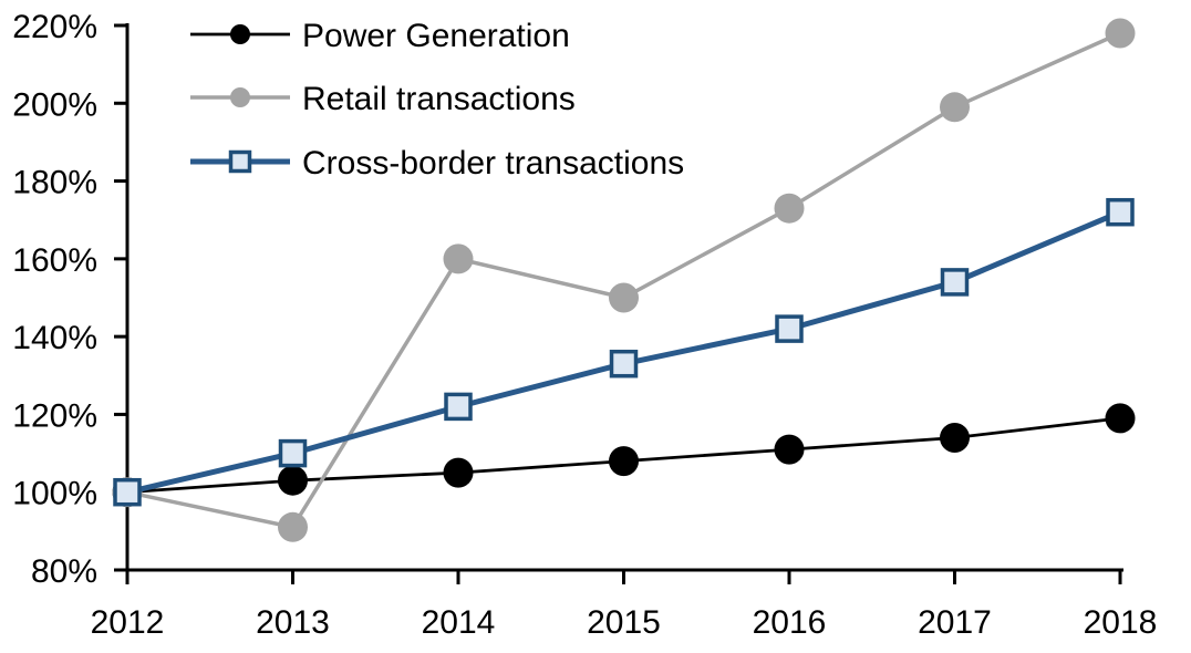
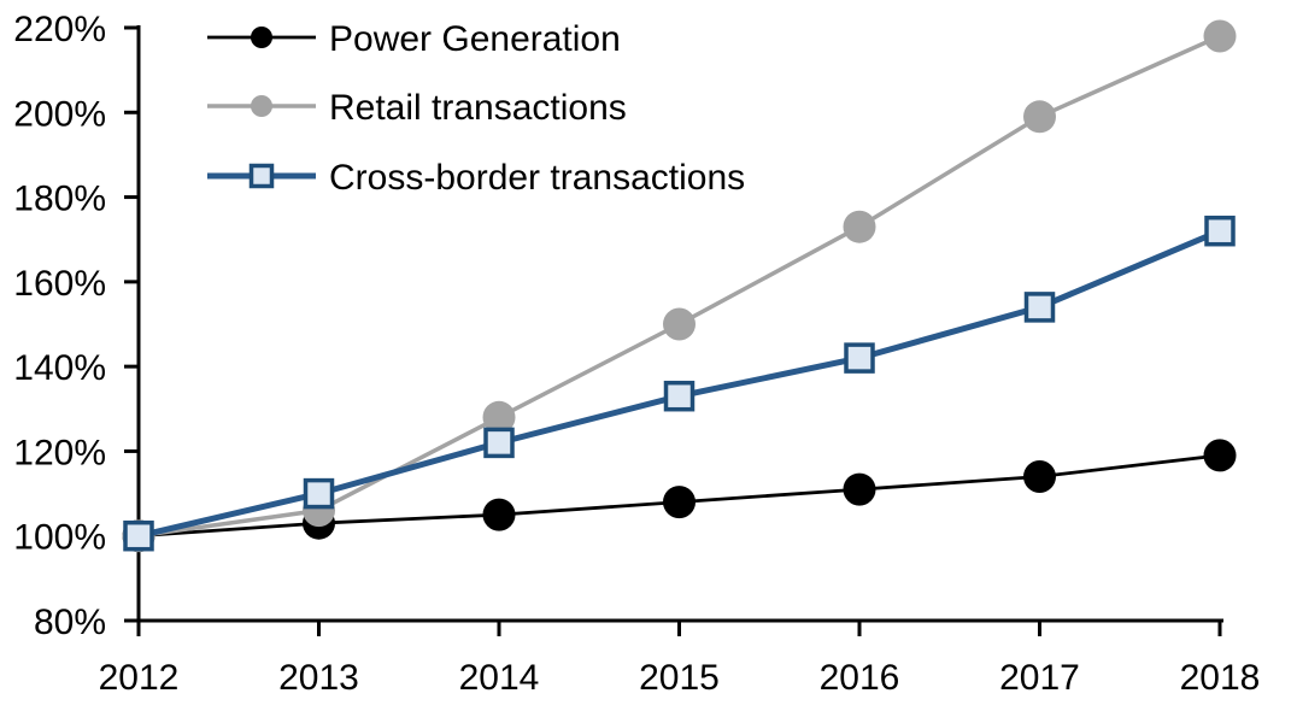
Retail transactions/2013: 91% -> 106%
Retail transactions/2014: 160% -> 128%
